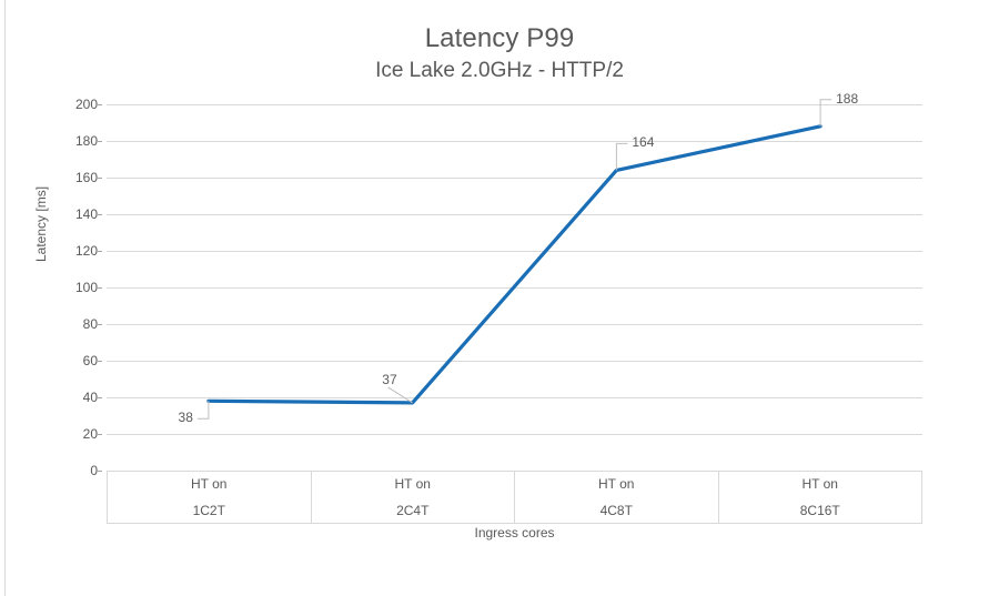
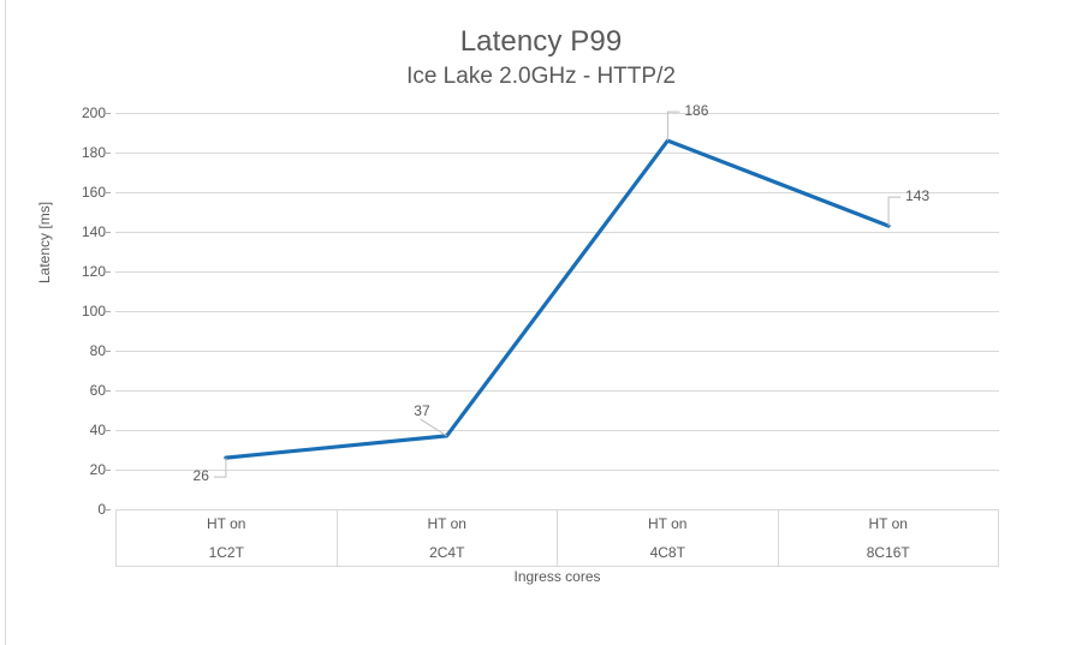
1C2T: 38 -> 26
4C8T: 164 -> 186
8C16T: 188 -> 143
